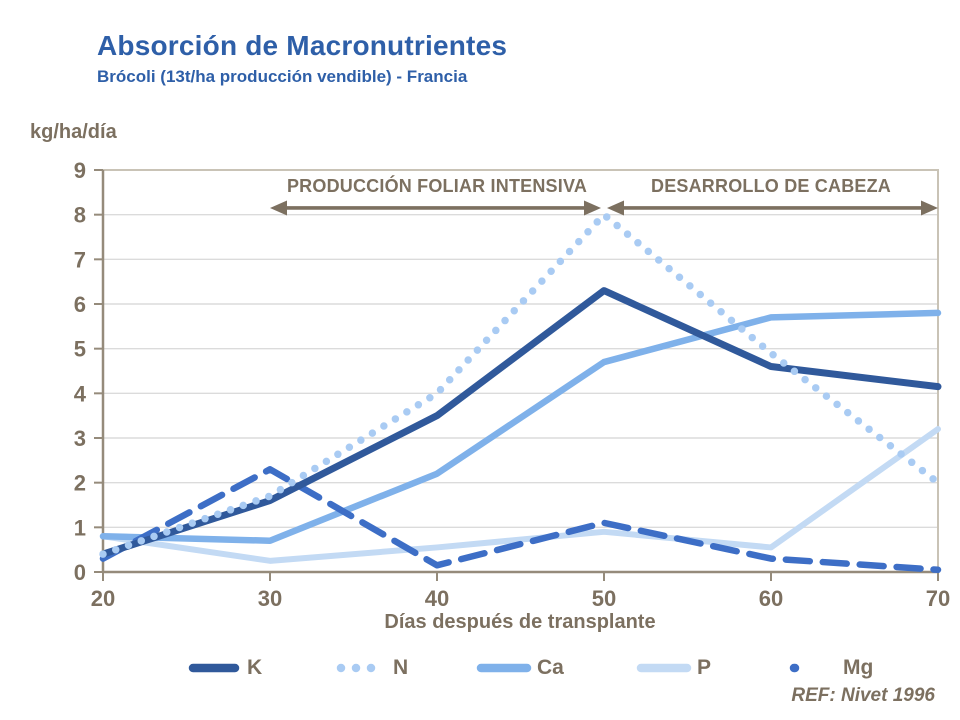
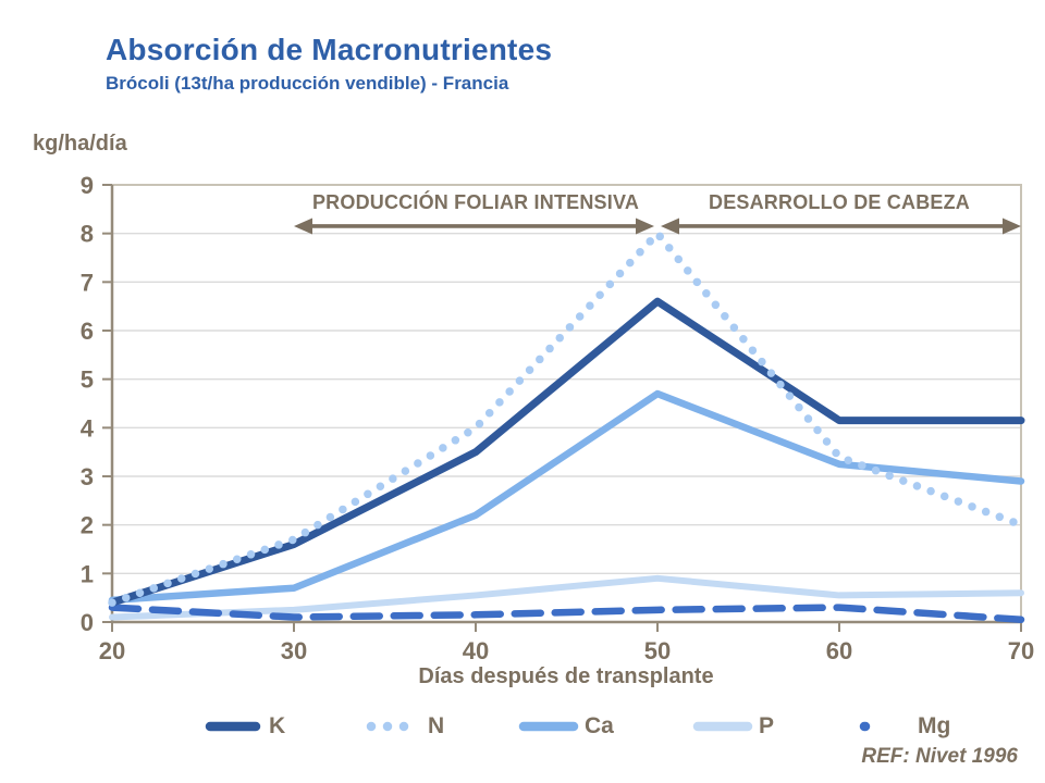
Ca/20: 0.8 -> 0.5
P/20: 0.8 -> 0.1
Mg/30: 2.3 -> 0.1
K/50: 6.3 -> 6.6
Mg/50: 1.1 -> 0.2
K/60: 4.6 -> 4.2
N/60: 4.9 -> 3.4
Ca/60: 5.7 -> 3.2
Ca/70: 5.8 -> 2.9
P/70: 3.2 -> 0.6
